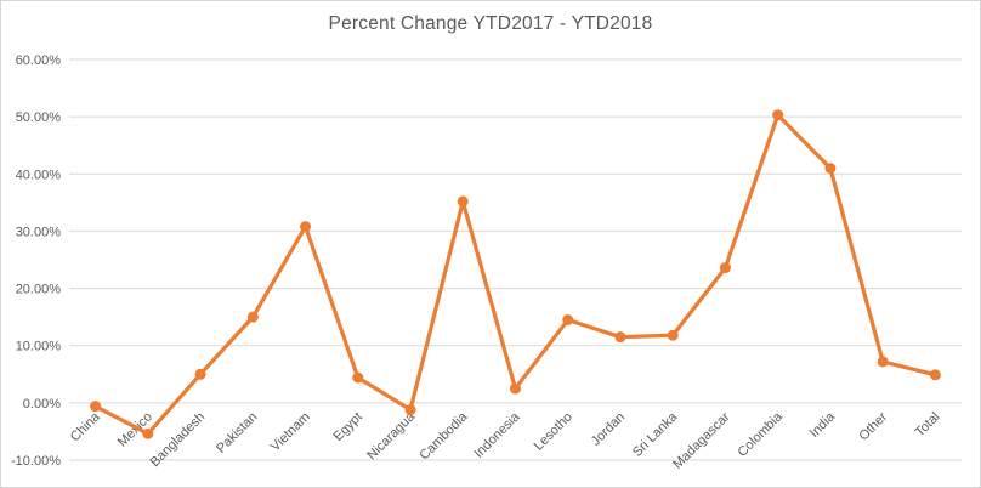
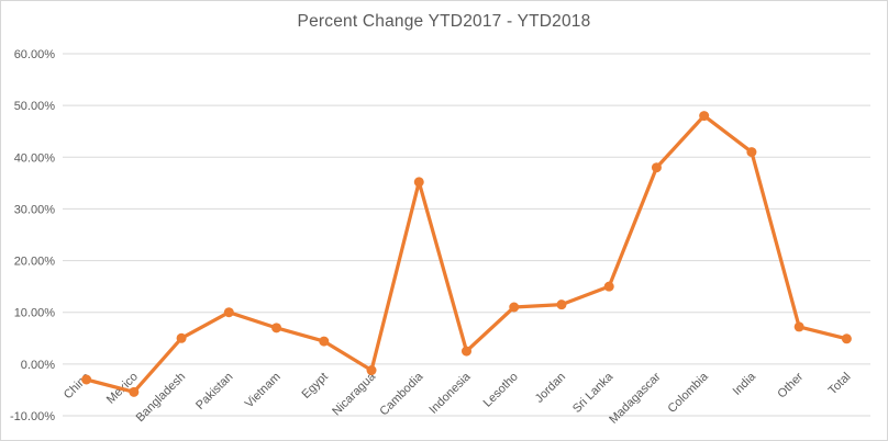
China: -1% -> -3%
Pakistan: 15% -> 10%
Vietnam: 31% -> 7%
Lesotho: 14% -> 11%
Sri Lanka: 12% -> 15%
Madagascar: 24% -> 38%
Colombia: 50% -> 48%
